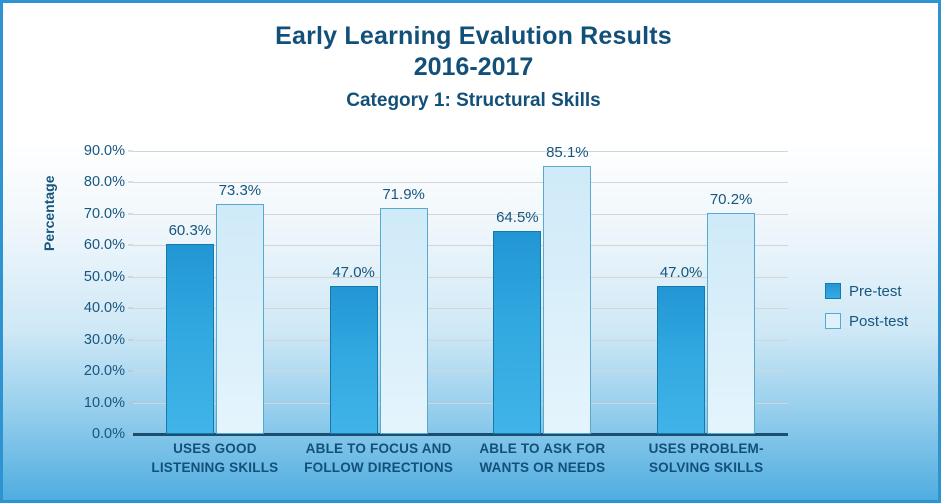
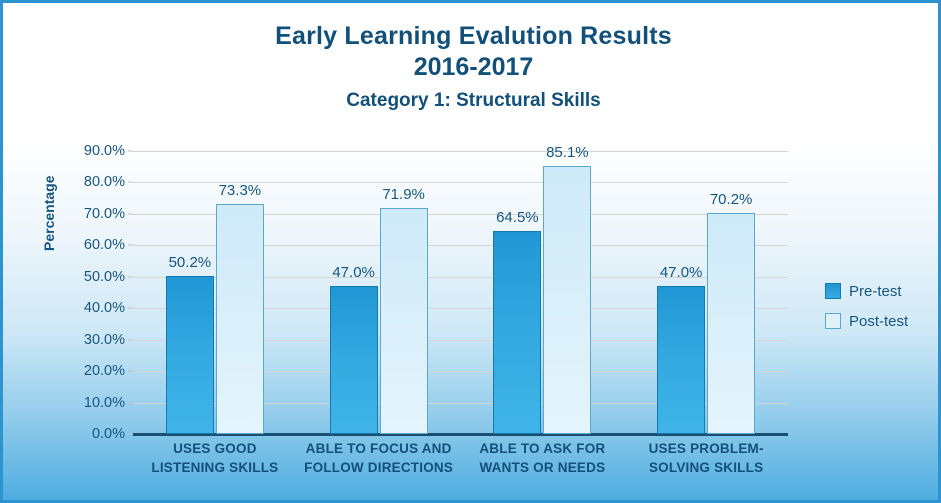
Pre-test/USES GOOD LISTENING SKILLS: 60.3% -> 50.2%
